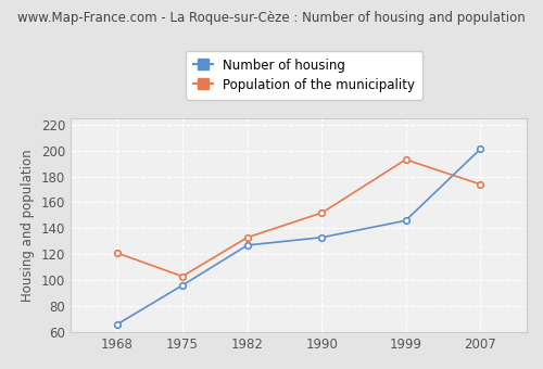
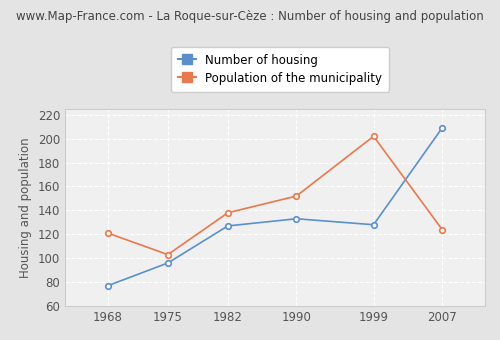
Number of housing/1968: 66 -> 77
Population of the municipality/1982: 133 -> 138
Number of housing/1999: 146 -> 128
Population of the municipality/1999: 193 -> 202
Number of housing/2007: 201 -> 209
Population of the municipality/2007: 174 -> 124
